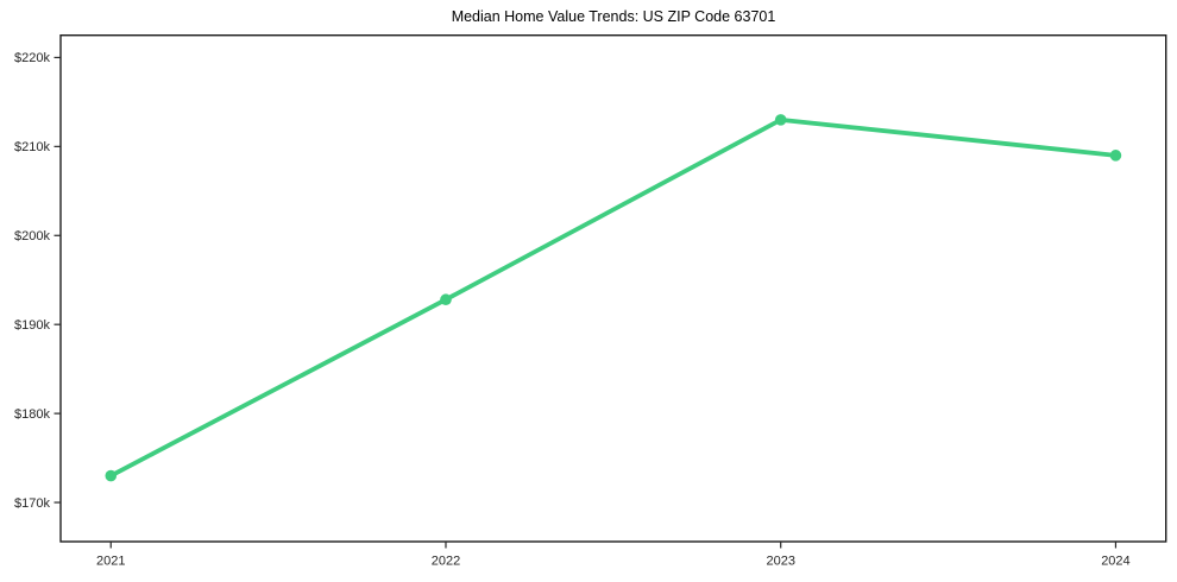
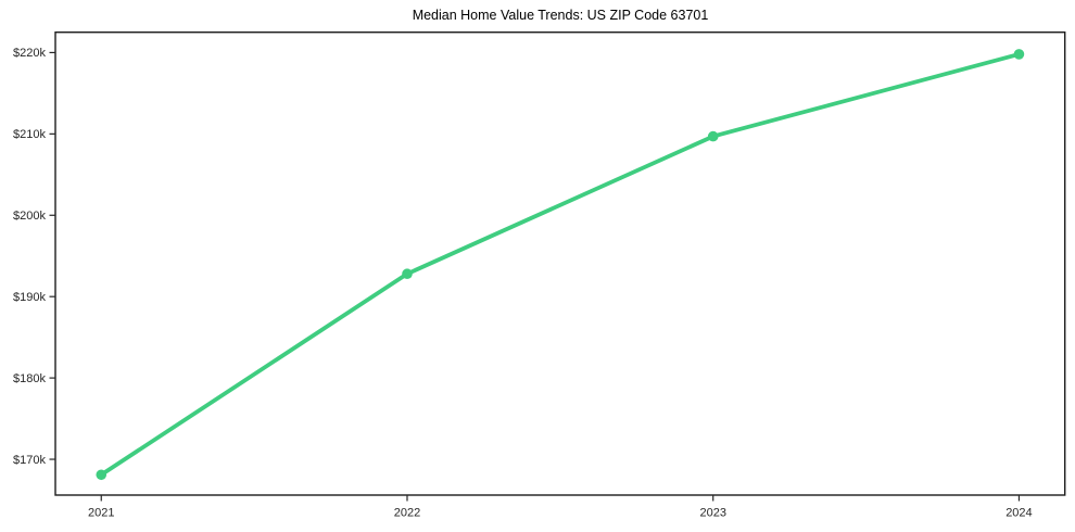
2021: $173k -> $168k
2023: $213k -> $210k
2024: $209k -> $220k
